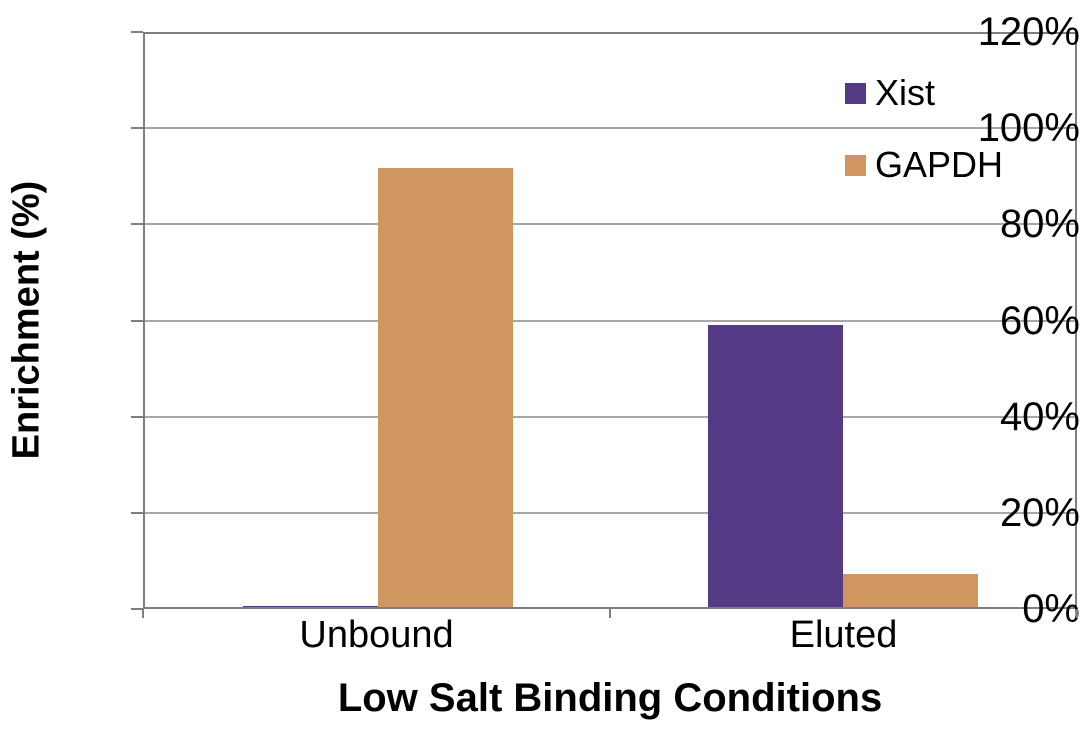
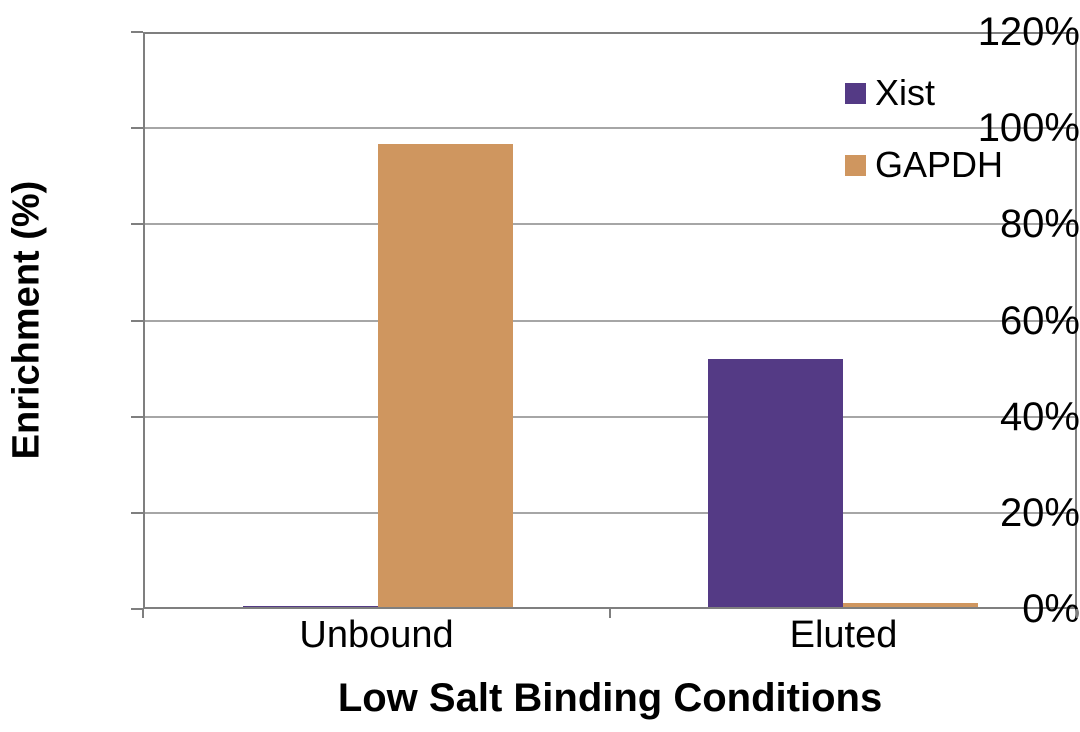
GAPDH/Unbound: 92% -> 97%
Xist/Eluted: 59% -> 52%
GAPDH/Eluted: 7% -> 1%
